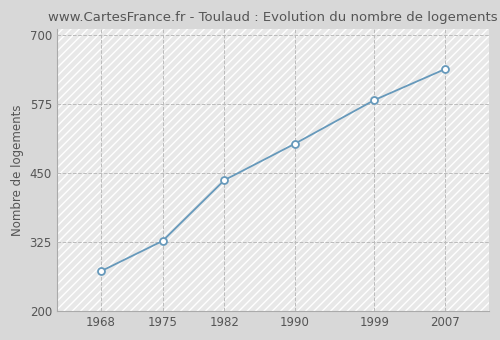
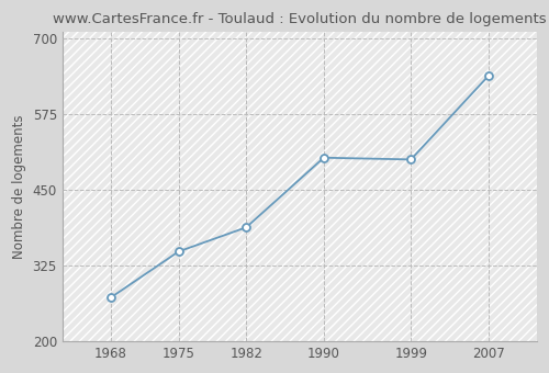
1975: 327 -> 348
1982: 437 -> 388
1999: 582 -> 500
